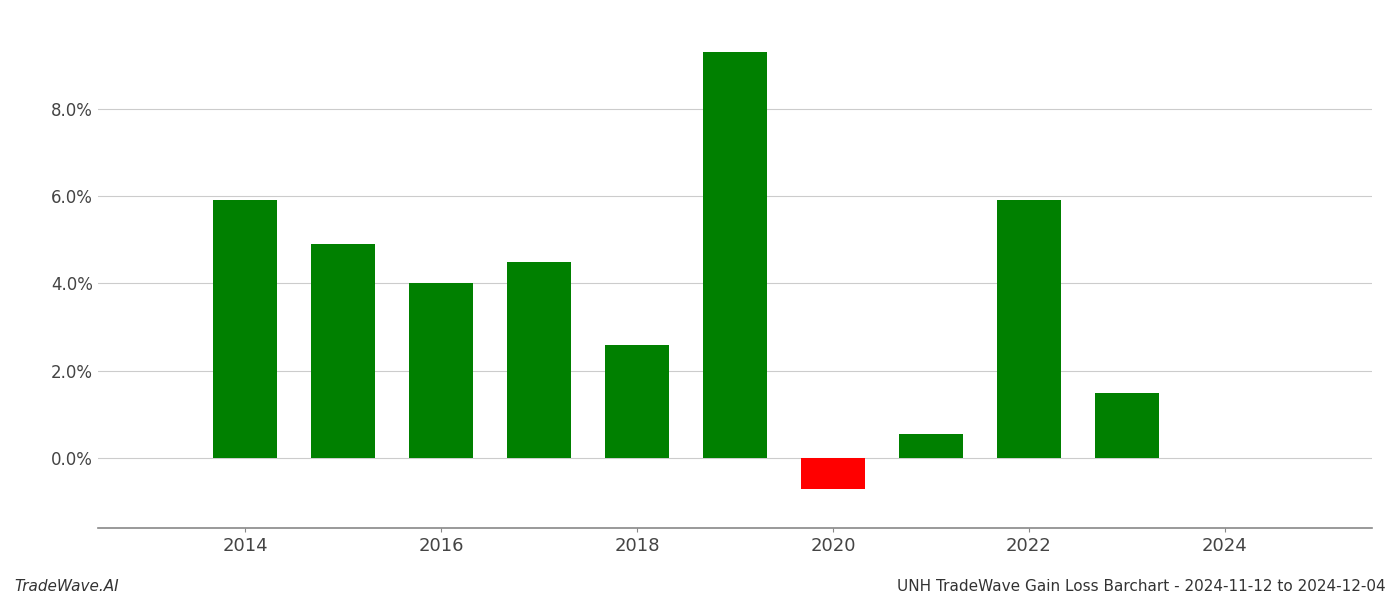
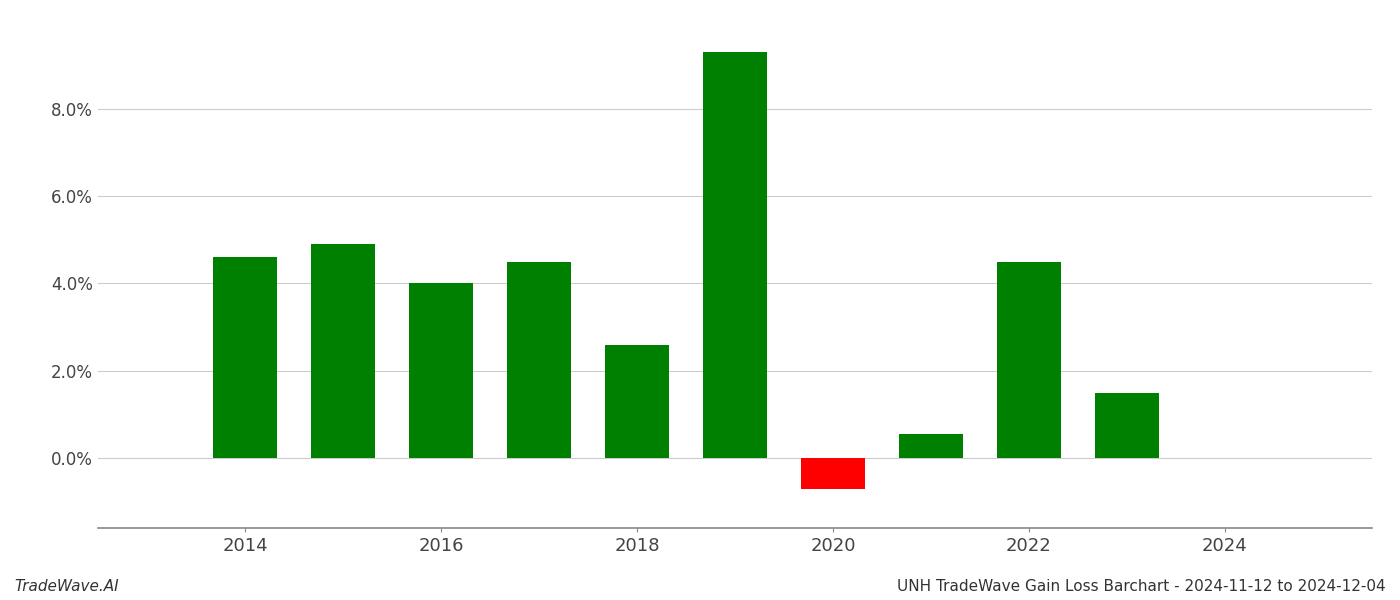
2014: 5.90% -> 4.60%
2022: 5.90% -> 4.50%
